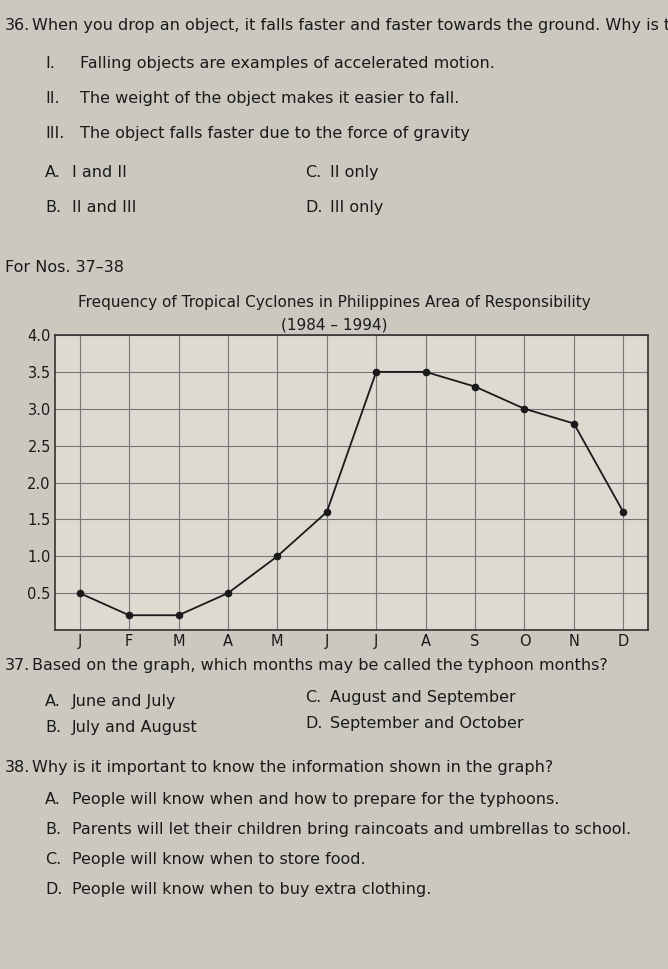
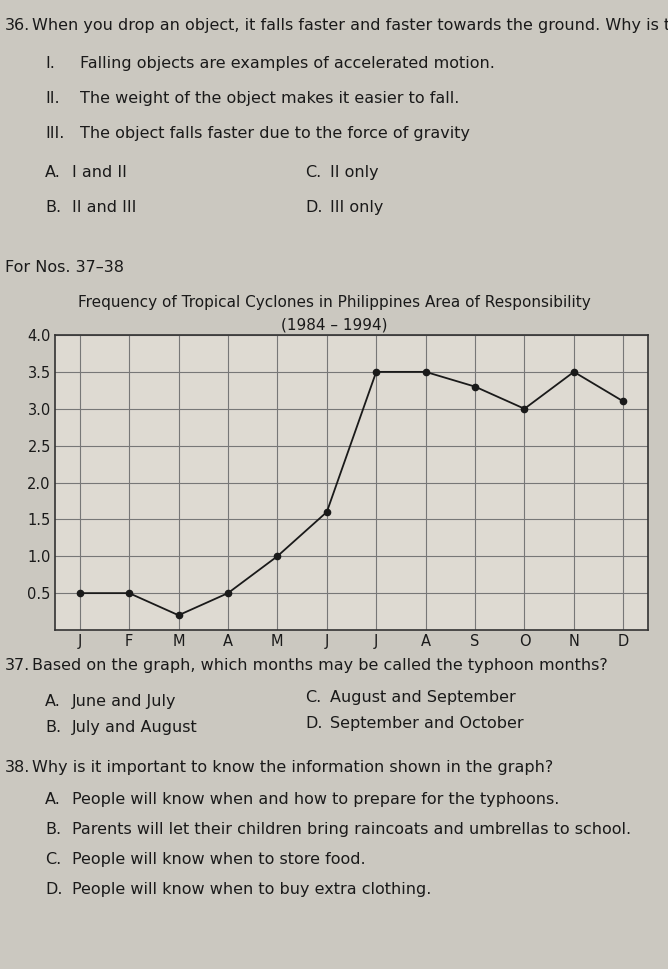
F: 0.2 -> 0.5
N: 2.8 -> 3.5
D: 1.6 -> 3.1
